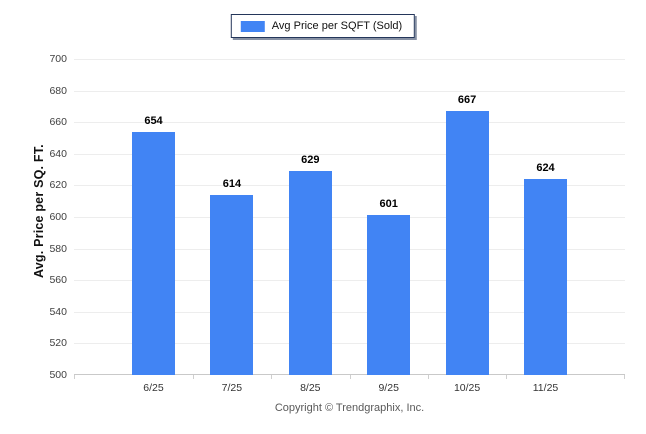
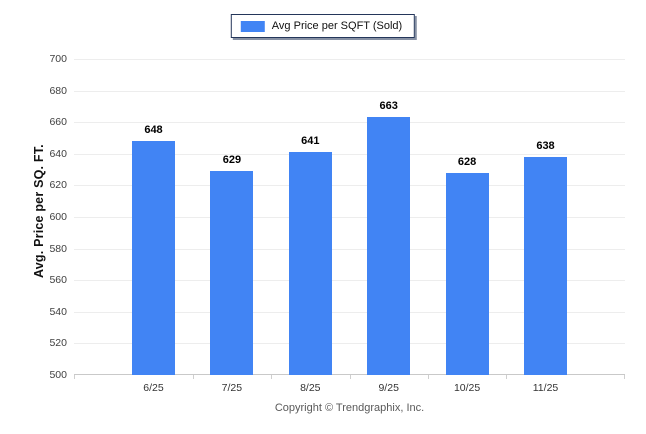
6/25: 654 -> 648
7/25: 614 -> 629
8/25: 629 -> 641
9/25: 601 -> 663
10/25: 667 -> 628
11/25: 624 -> 638
